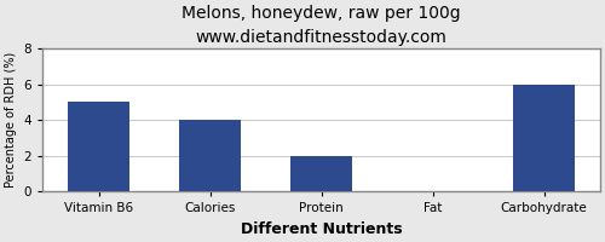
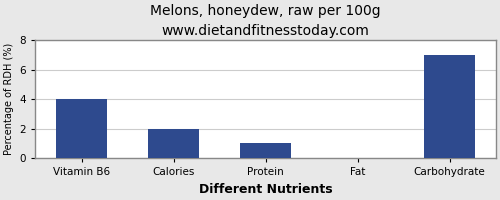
Vitamin B6: 5 -> 4
Calories: 4 -> 2
Protein: 2 -> 1
Carbohydrate: 6 -> 7
